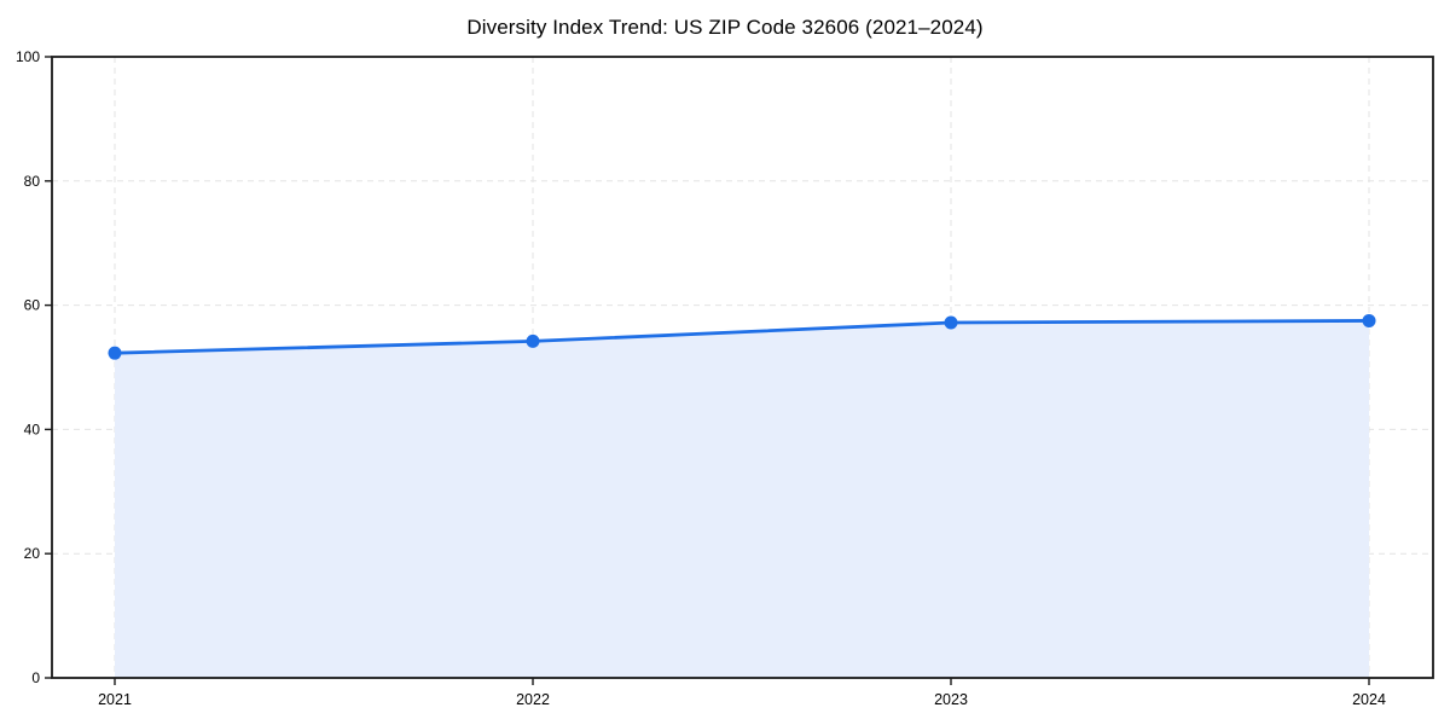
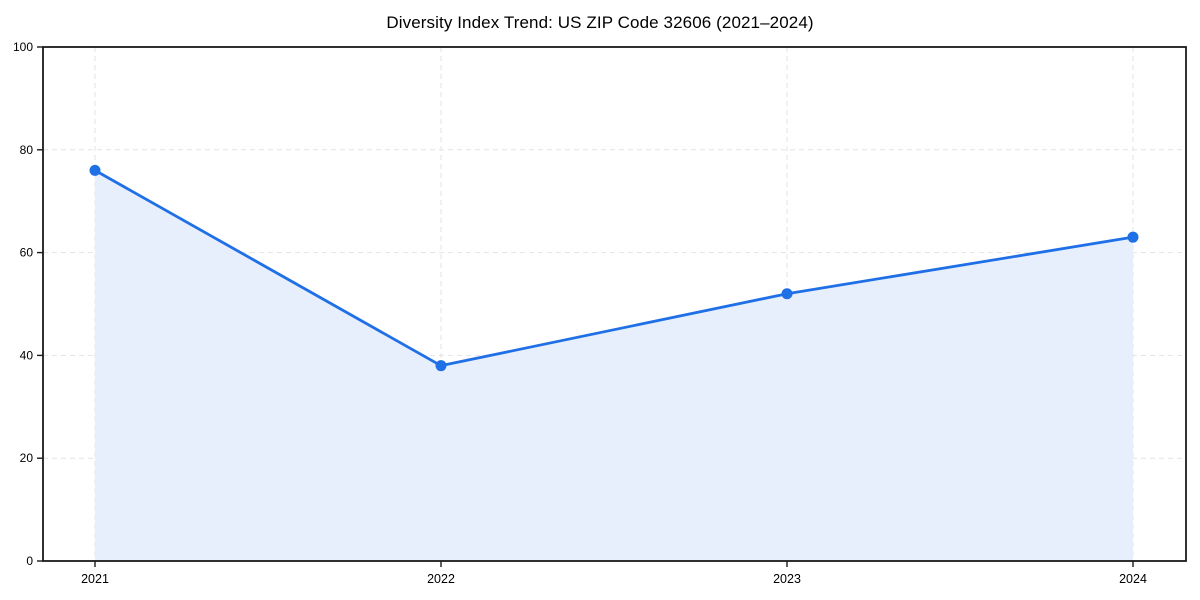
2021: 52 -> 76
2022: 54 -> 38
2023: 57 -> 52
2024: 58 -> 63
